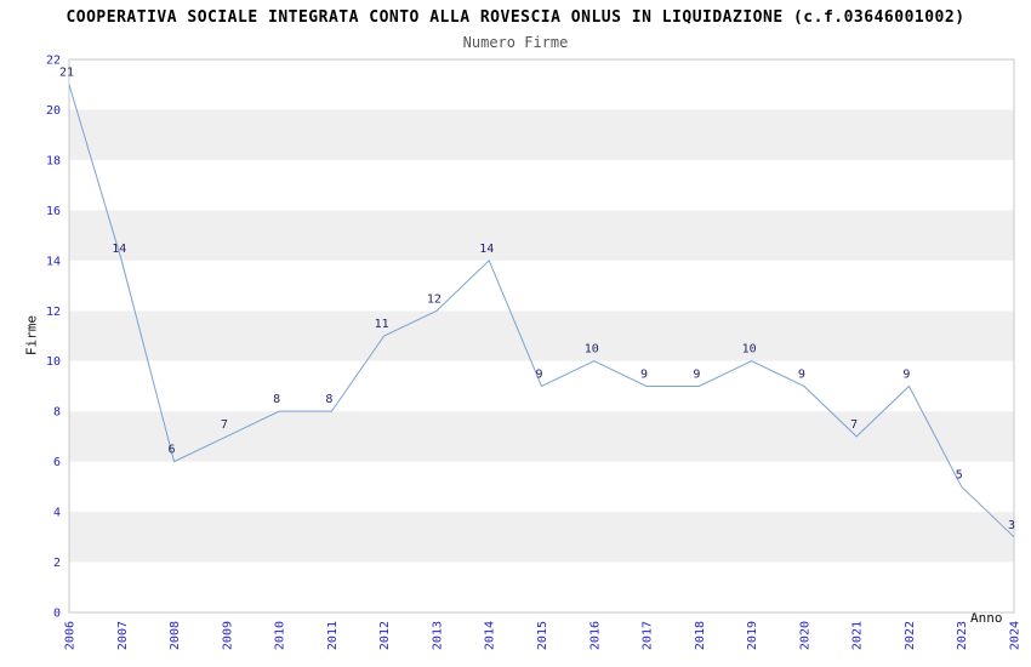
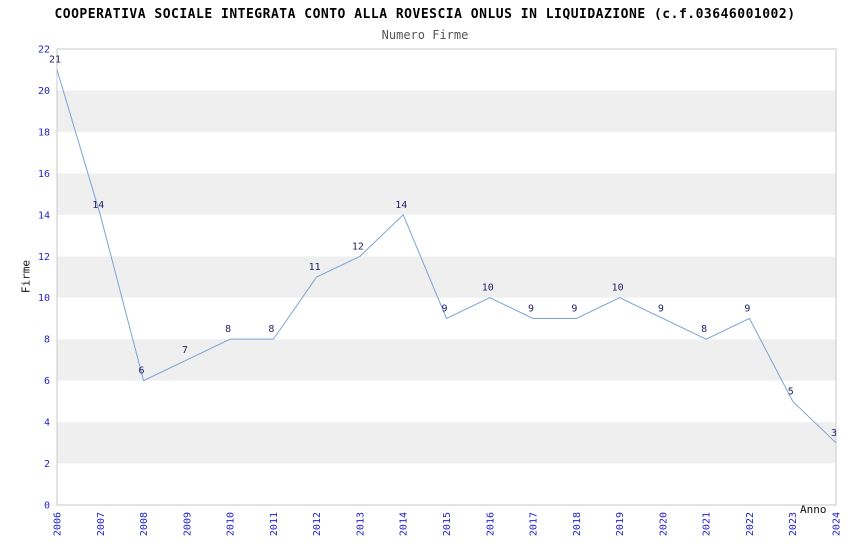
2021: 7 -> 8
